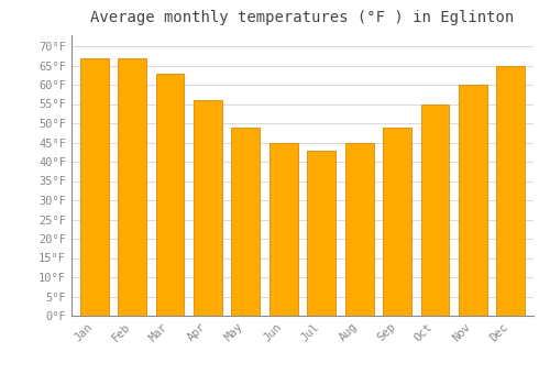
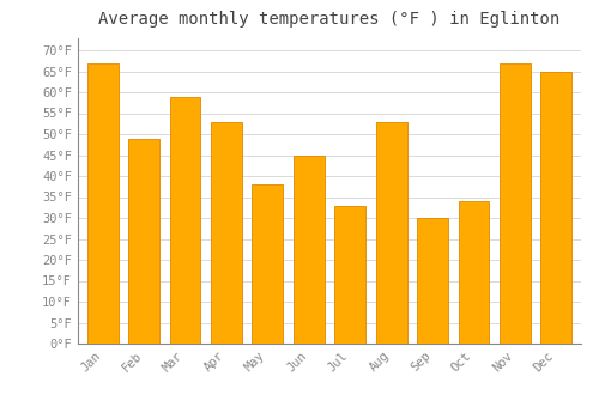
Feb: 67°F -> 49°F
Mar: 63°F -> 59°F
Apr: 56°F -> 53°F
May: 49°F -> 38°F
Jul: 43°F -> 33°F
Aug: 45°F -> 53°F
Sep: 49°F -> 30°F
Oct: 55°F -> 34°F
Nov: 60°F -> 67°F
